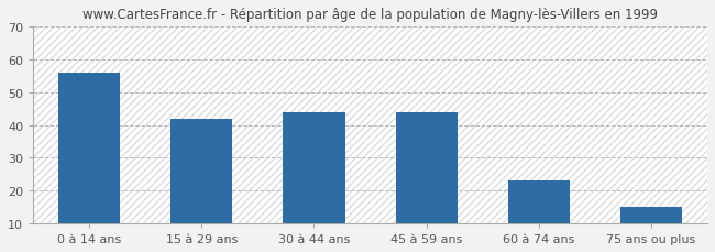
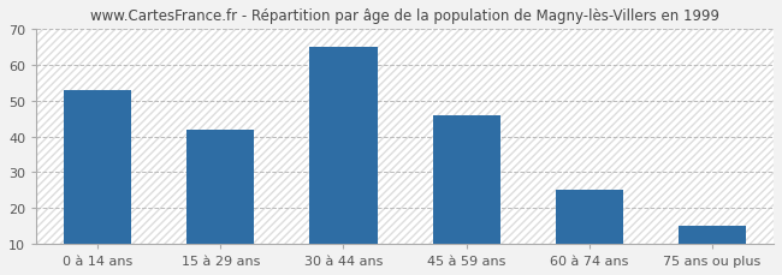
0 à 14 ans: 56 -> 53
30 à 44 ans: 44 -> 65
45 à 59 ans: 44 -> 46
60 à 74 ans: 23 -> 25
